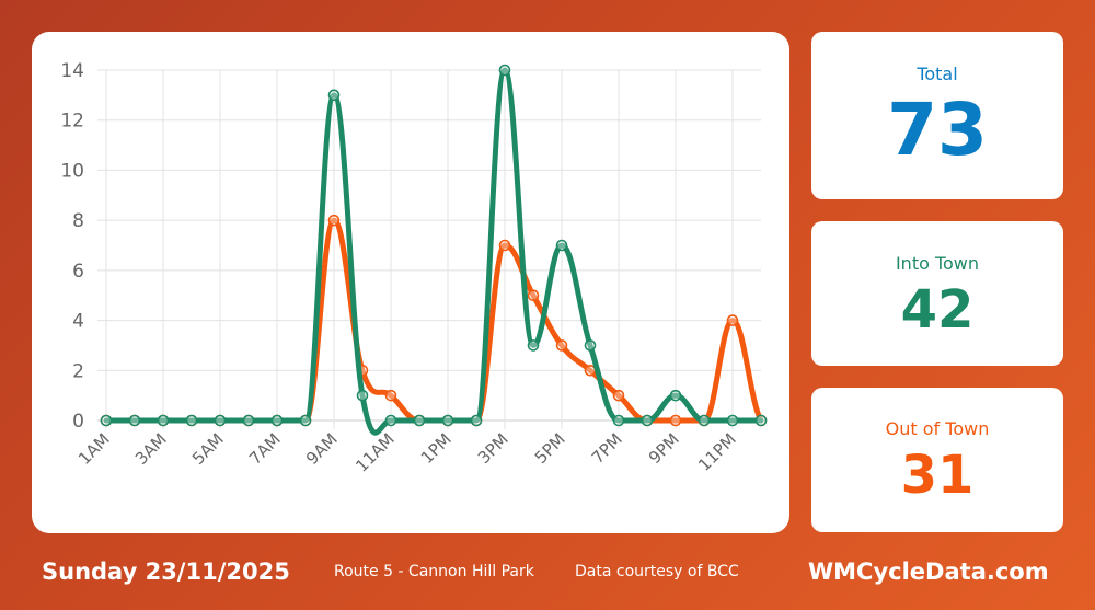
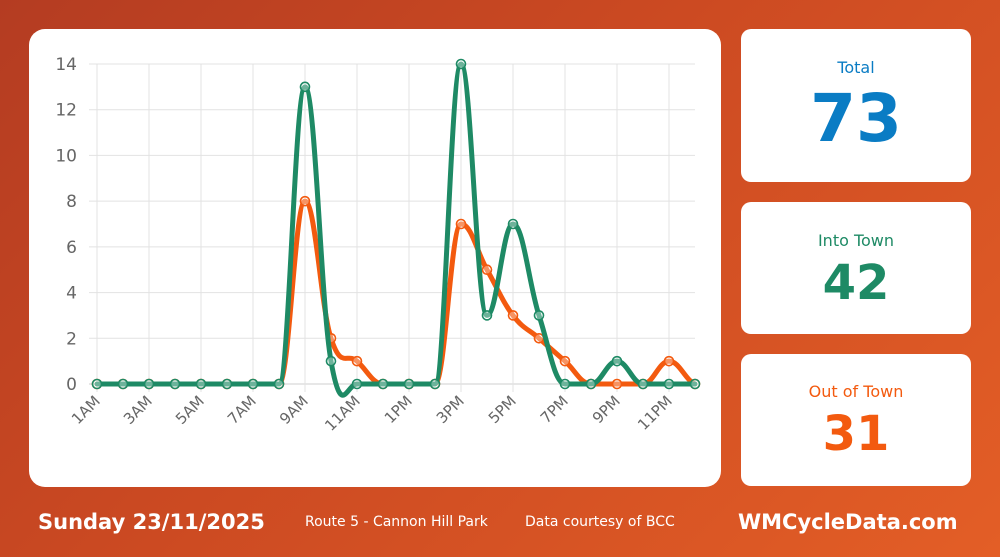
Out of Town/11PM: 4 -> 1
